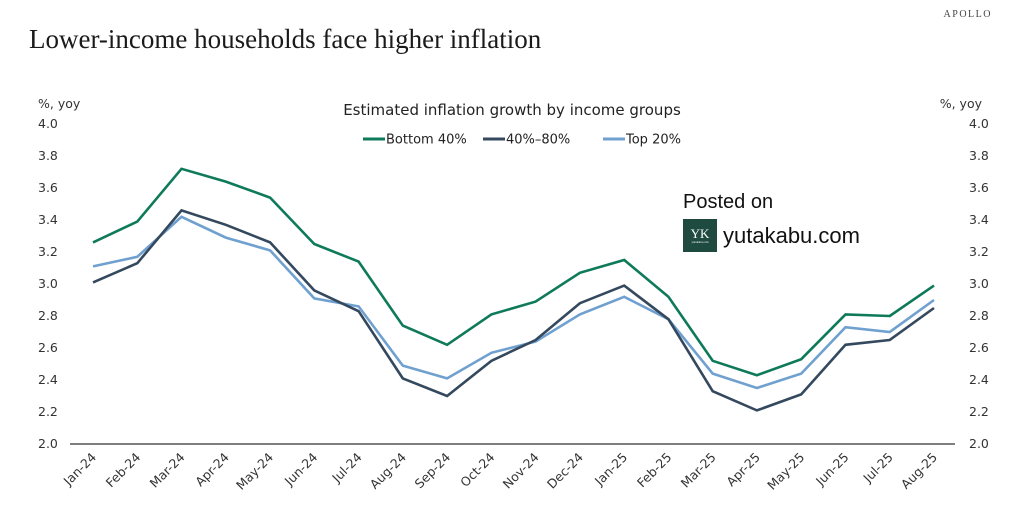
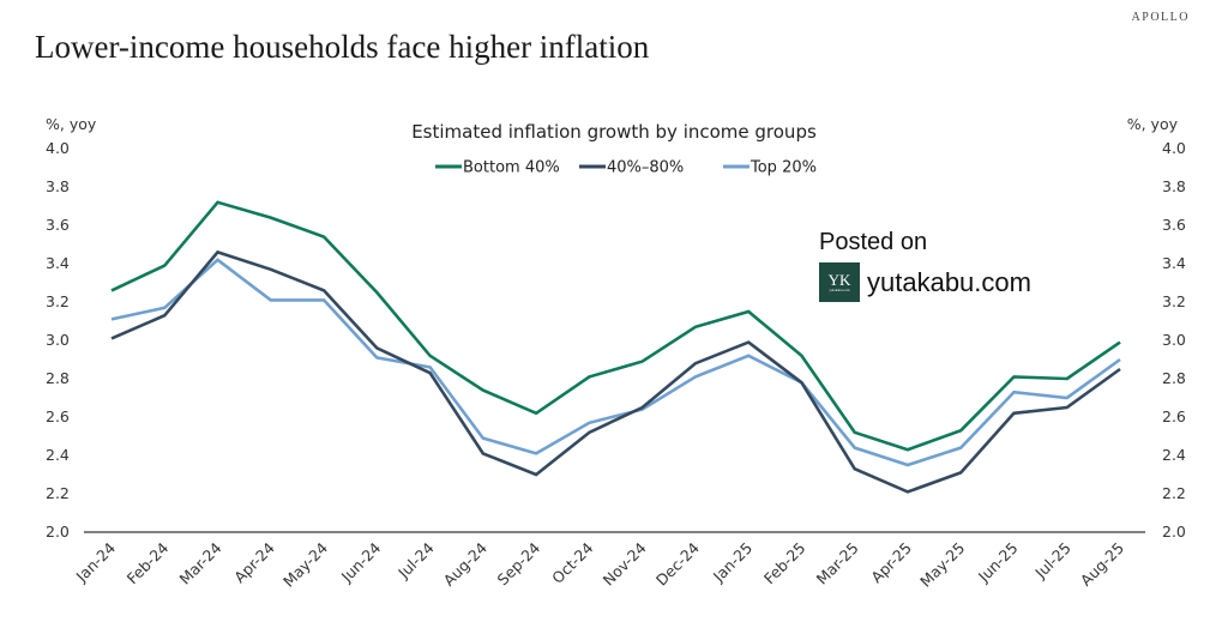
Top 20%/Apr-24: 3.29 -> 3.21
Bottom 40%/Jul-24: 3.14 -> 2.92
